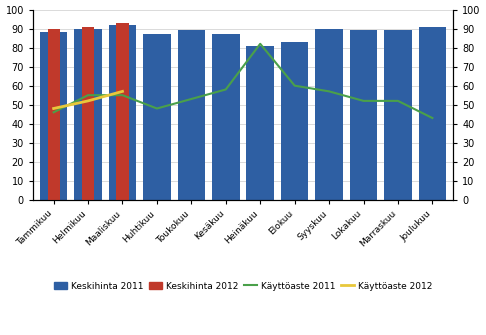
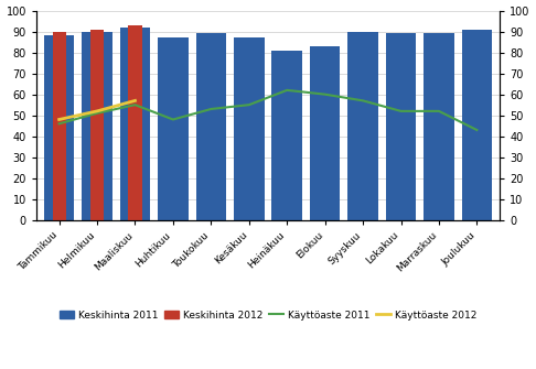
Käyttöaste 2011/Helmikuu: 55 -> 51
Käyttöaste 2011/Kesäkuu: 58 -> 55
Käyttöaste 2011/Heinäkuu: 82 -> 62
